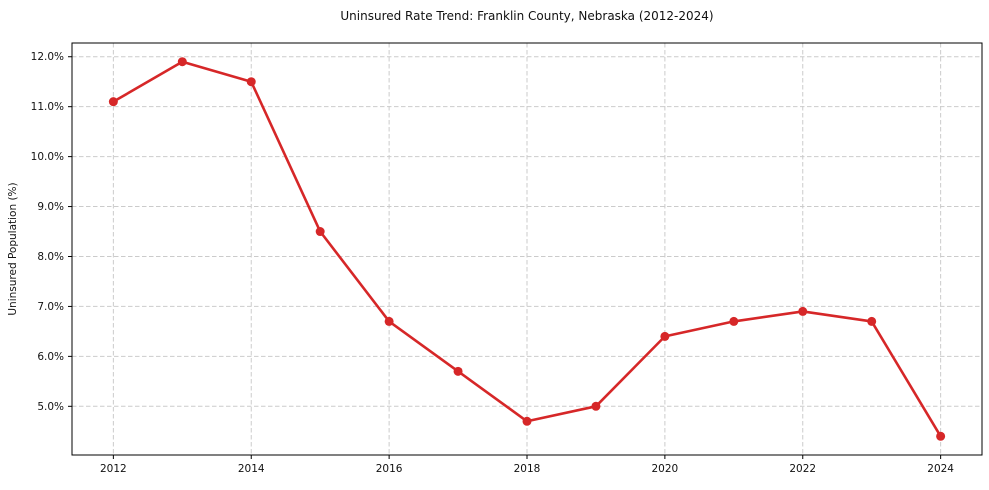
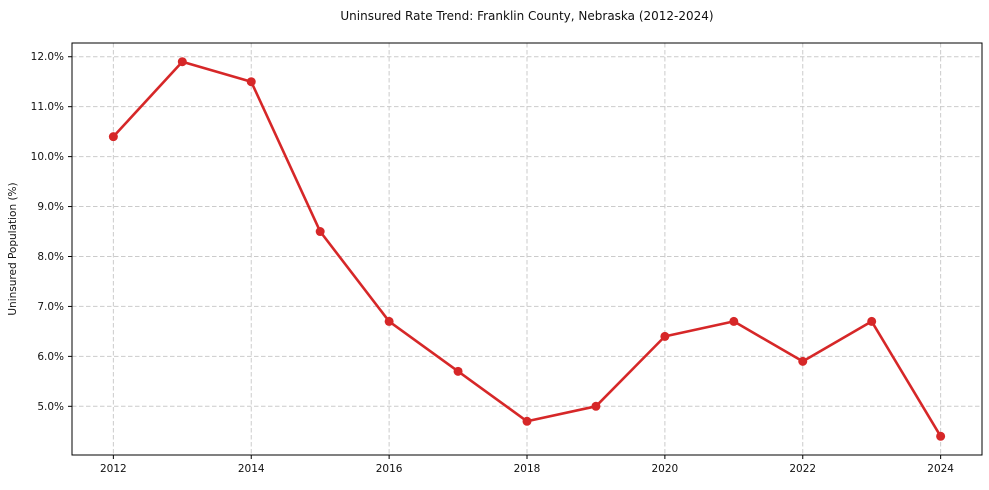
2012: 11.1% -> 10.4%
2022: 6.9% -> 5.9%
